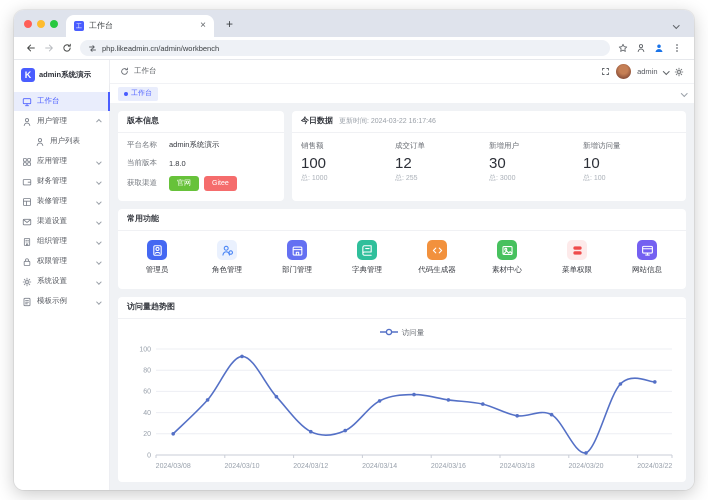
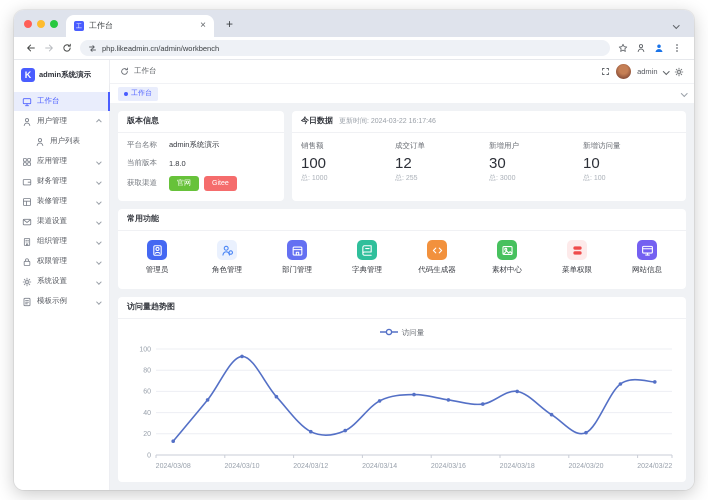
2024/03/08: 20 -> 13
2024/03/18: 37 -> 60
2024/03/20: 2 -> 21
